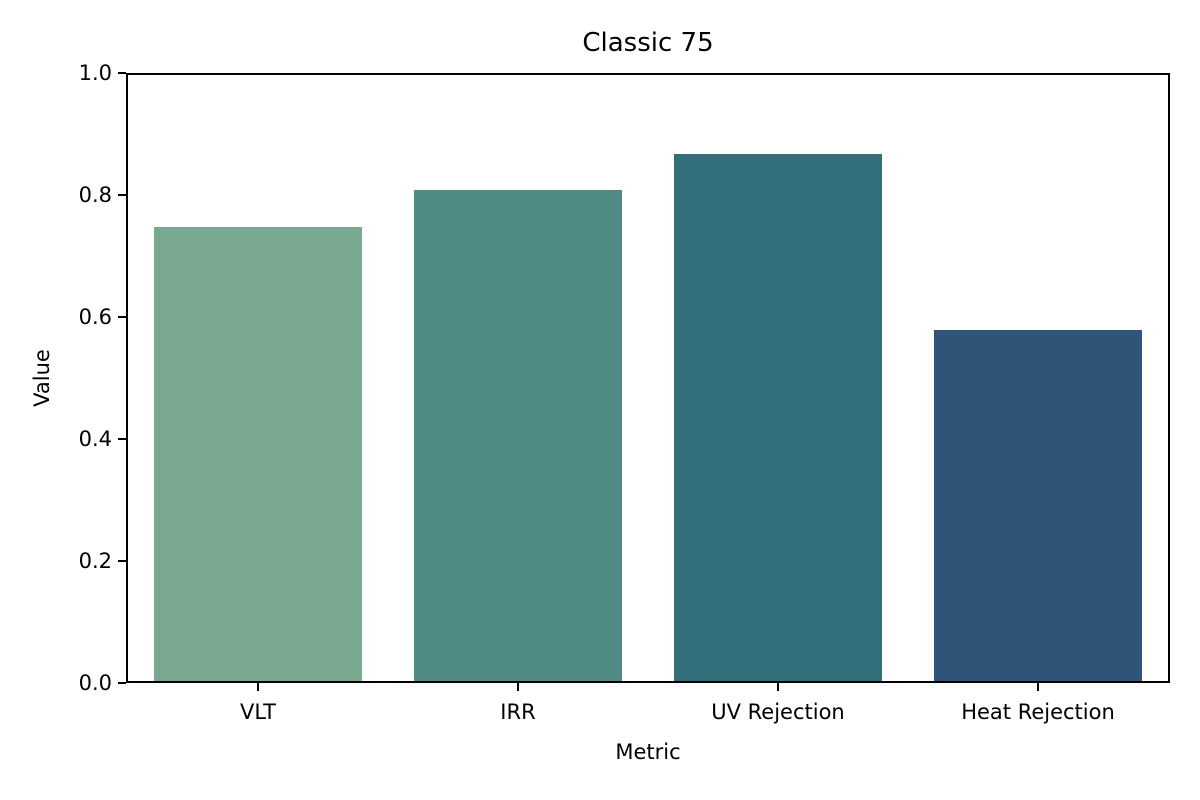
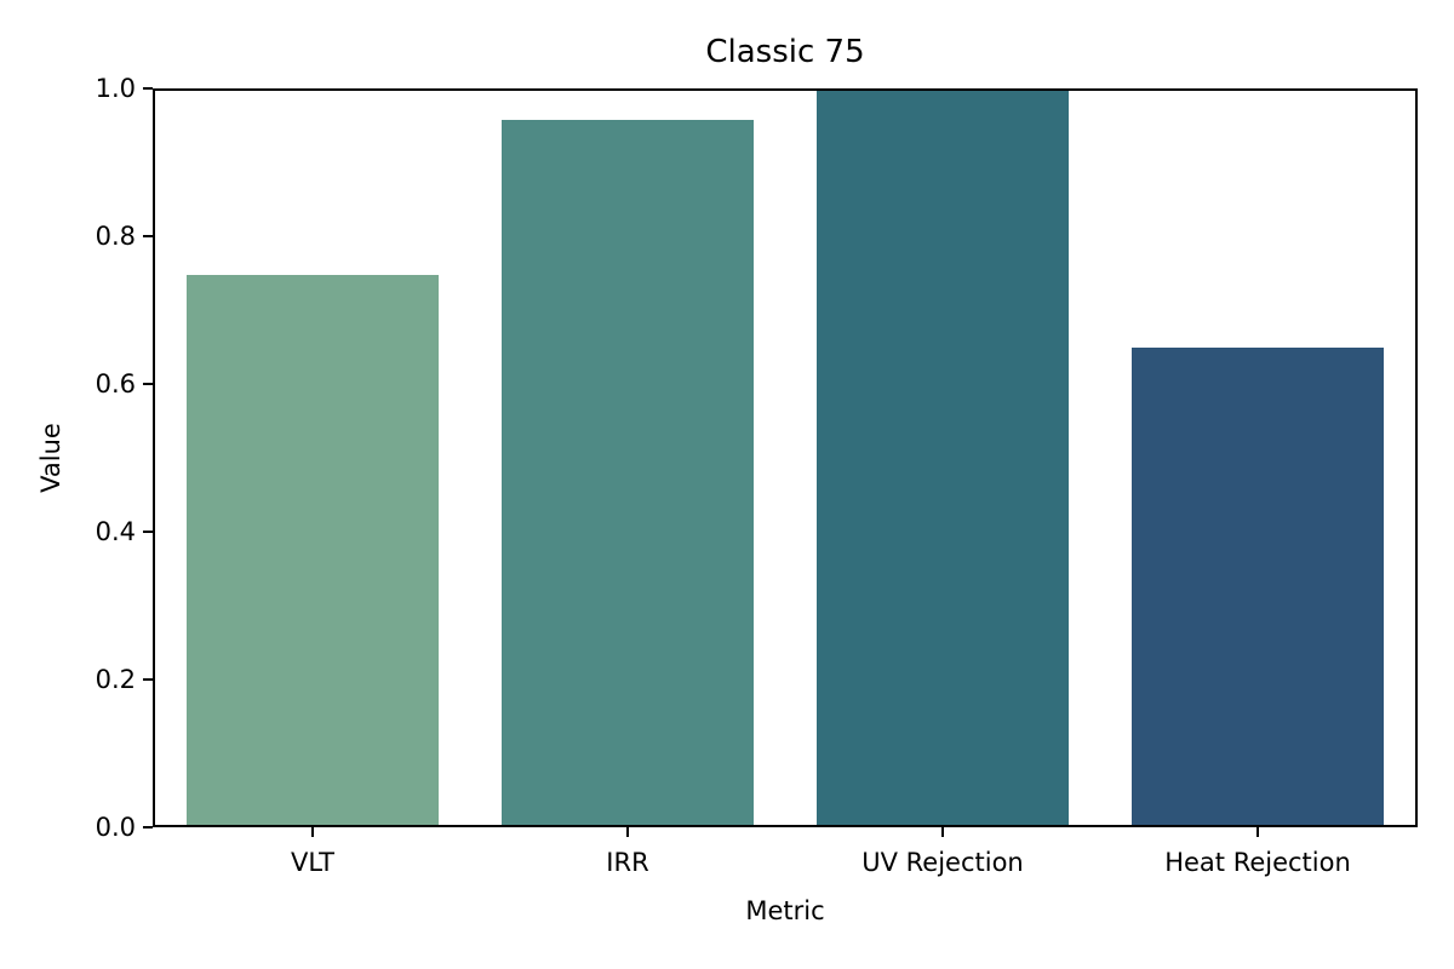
IRR: 0.81 -> 0.96
UV Rejection: 0.87 -> 1.00
Heat Rejection: 0.58 -> 0.65
